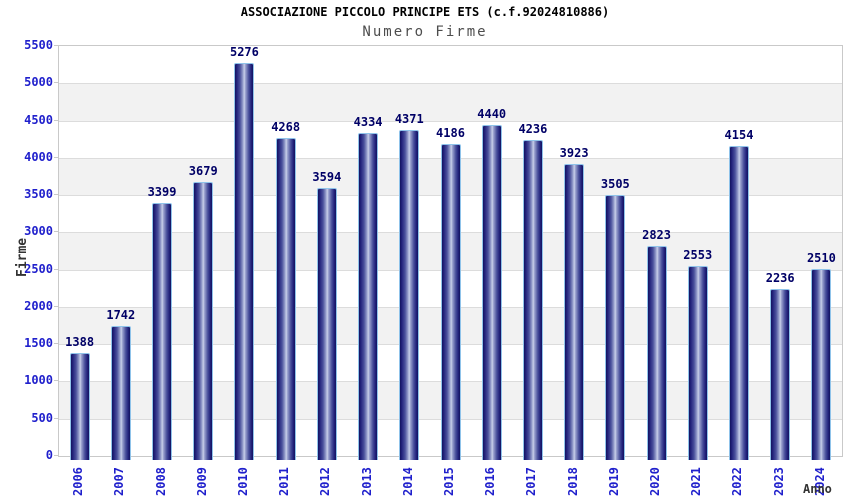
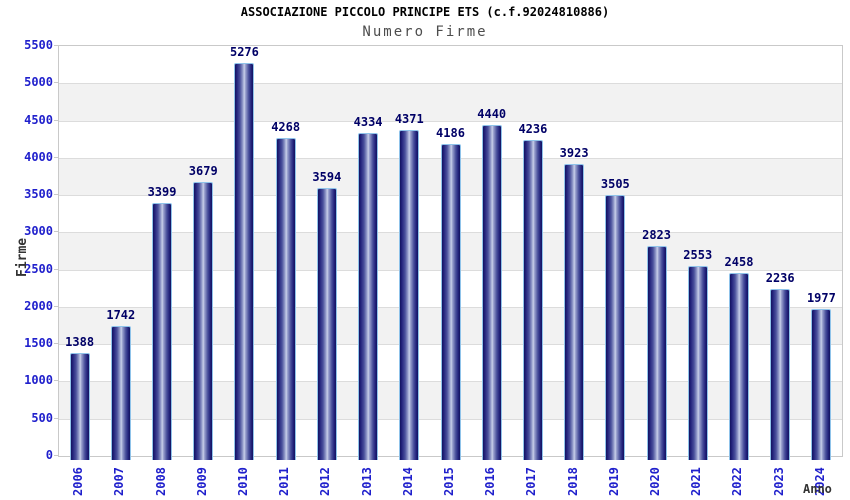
2022: 4154 -> 2458
2024: 2510 -> 1977
